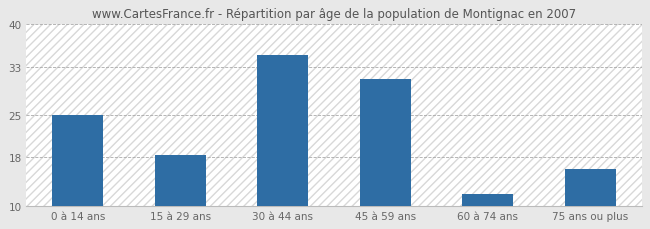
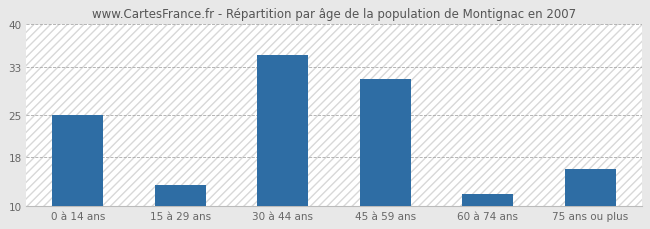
15 à 29 ans: 18.4 -> 13.5
